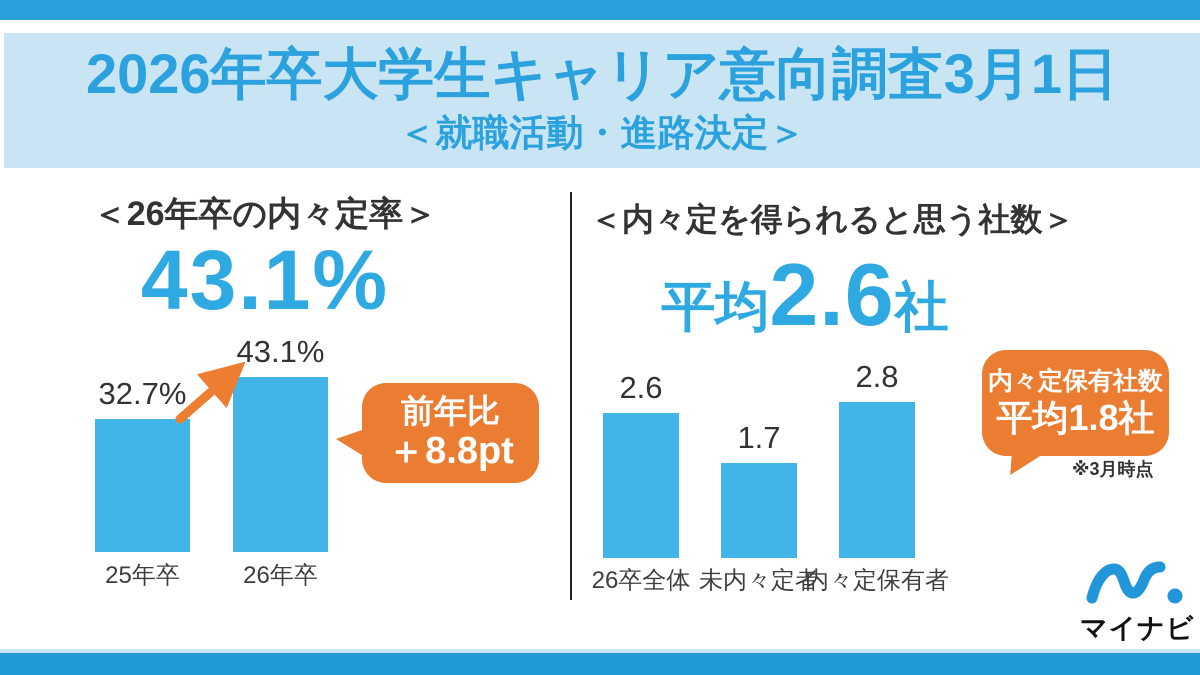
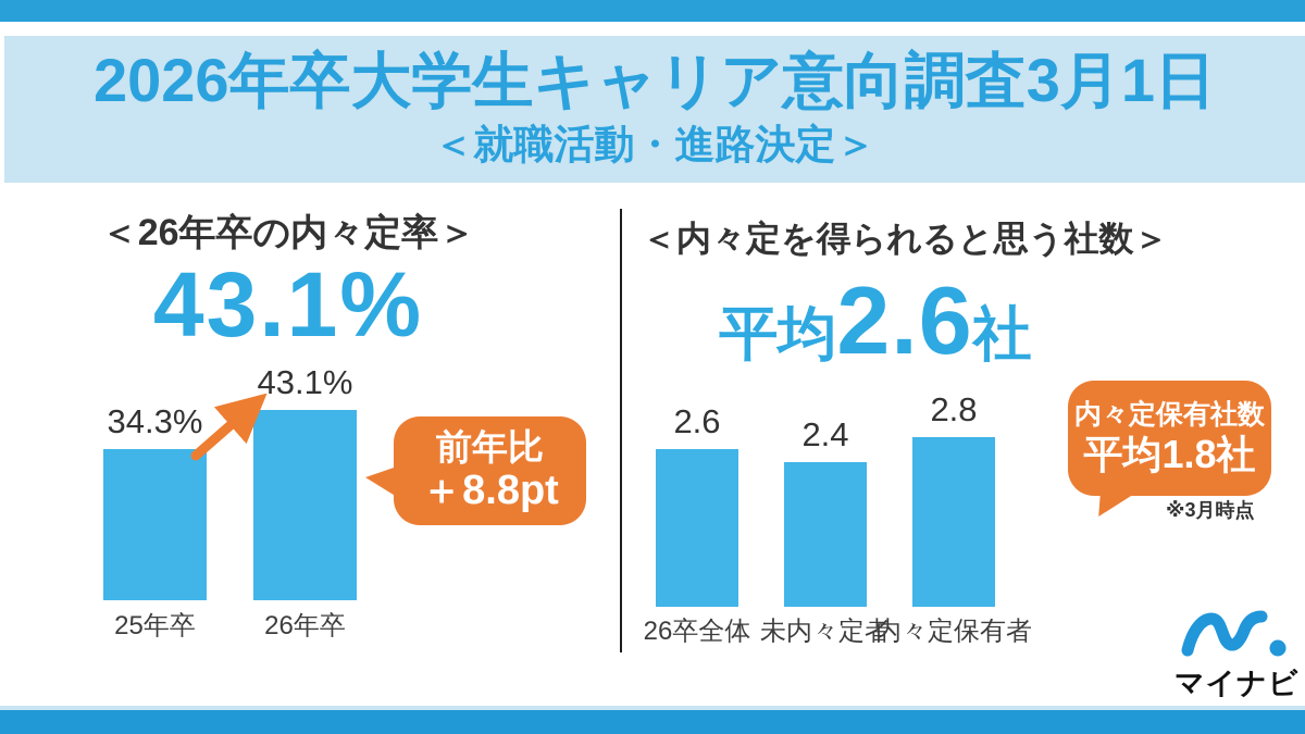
＜26年卒の内々定率＞/25年卒: 32.7% -> 34.3%
＜内々定を得られると思う社数＞/未内々定者: 1.7 -> 2.4
